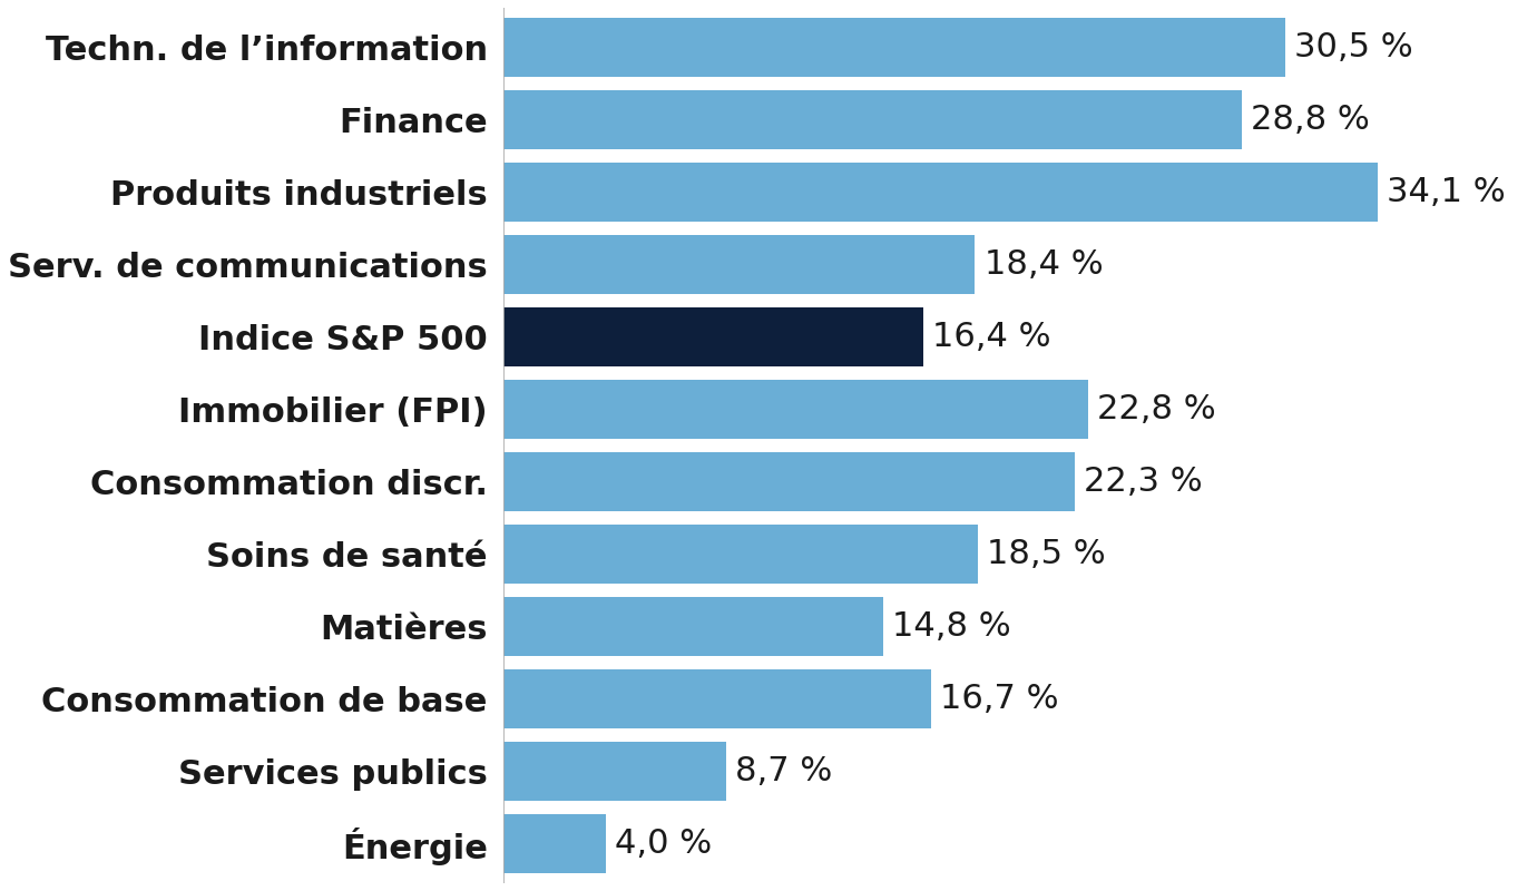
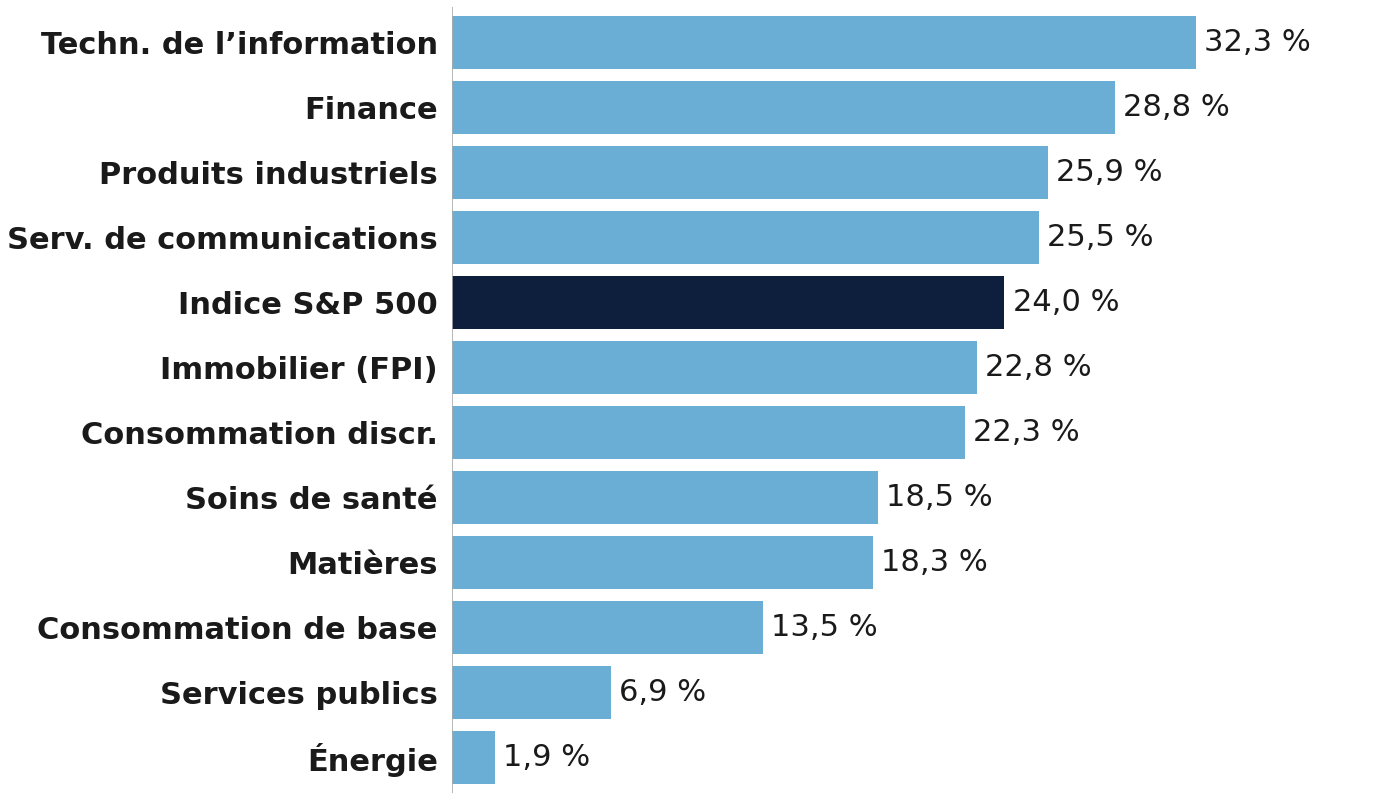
Techn. de l’information: 30,5 -> 32,3
Produits industriels: 34,1 -> 25,9
Serv. de communications: 18,4 -> 25,5
Indice S&P 500: 16,4 -> 24,0
Matières: 14,8 -> 18,3
Consommation de base: 16,7 -> 13,5
Services publics: 8,7 -> 6,9
Énergie: 4,0 -> 1,9
